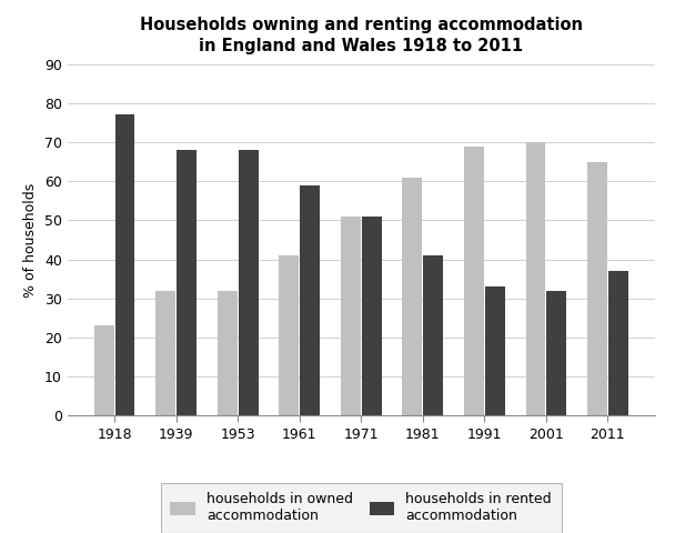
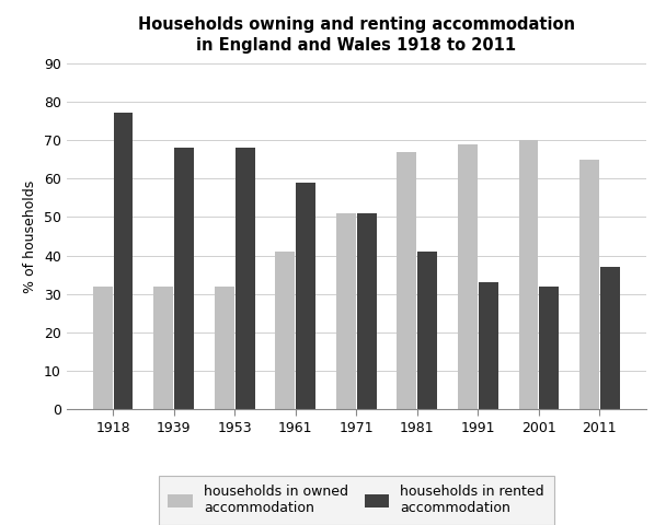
households in owned accommodation/1918: 23 -> 32
households in owned accommodation/1981: 61 -> 67
